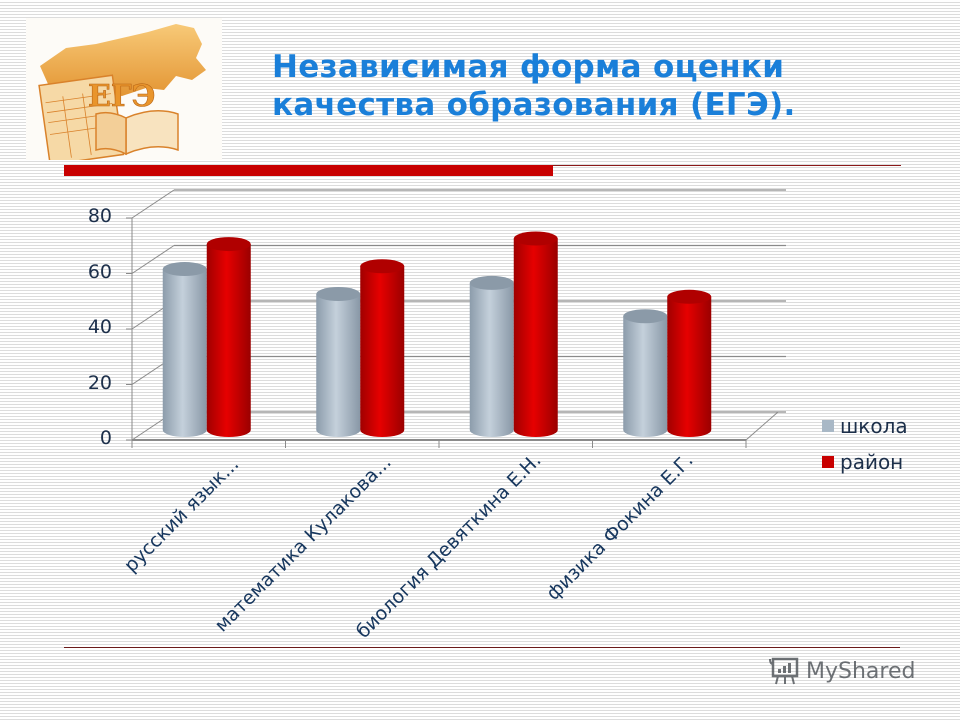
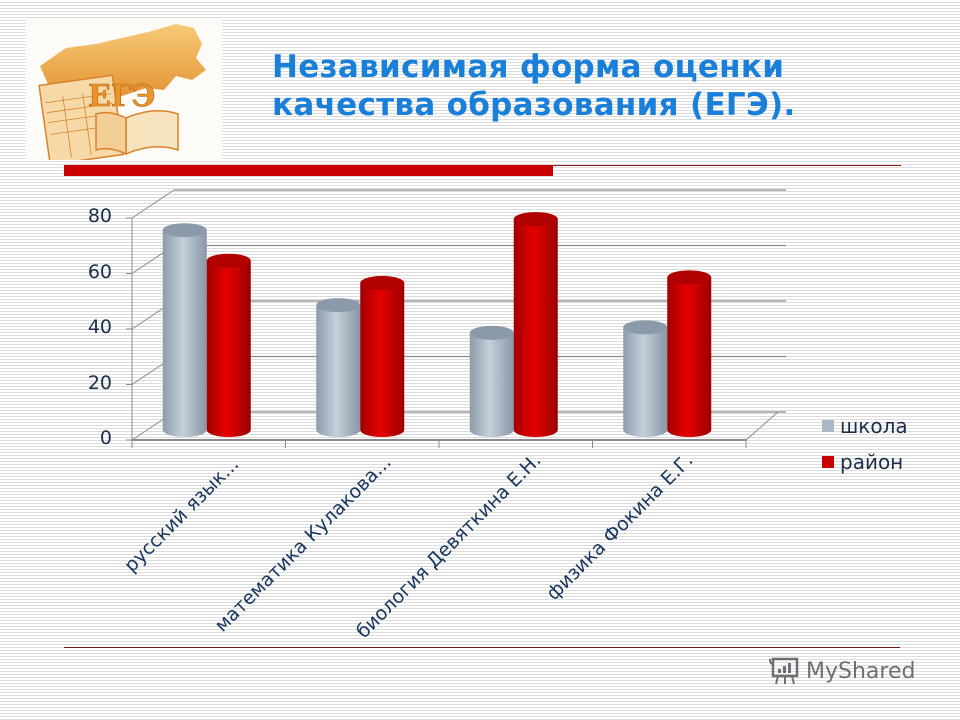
школа/русский язык...: 58 -> 72
район/русский язык...: 67 -> 61
школа/математика Кулакова...: 49 -> 45
район/математика Кулакова...: 59 -> 53
школа/биология Девяткина Е.Н.: 53 -> 35
район/биология Девяткина Е.Н.: 69 -> 76
школа/физика Фокина Е.Г.: 41 -> 37
район/физика Фокина Е.Г.: 48 -> 55
